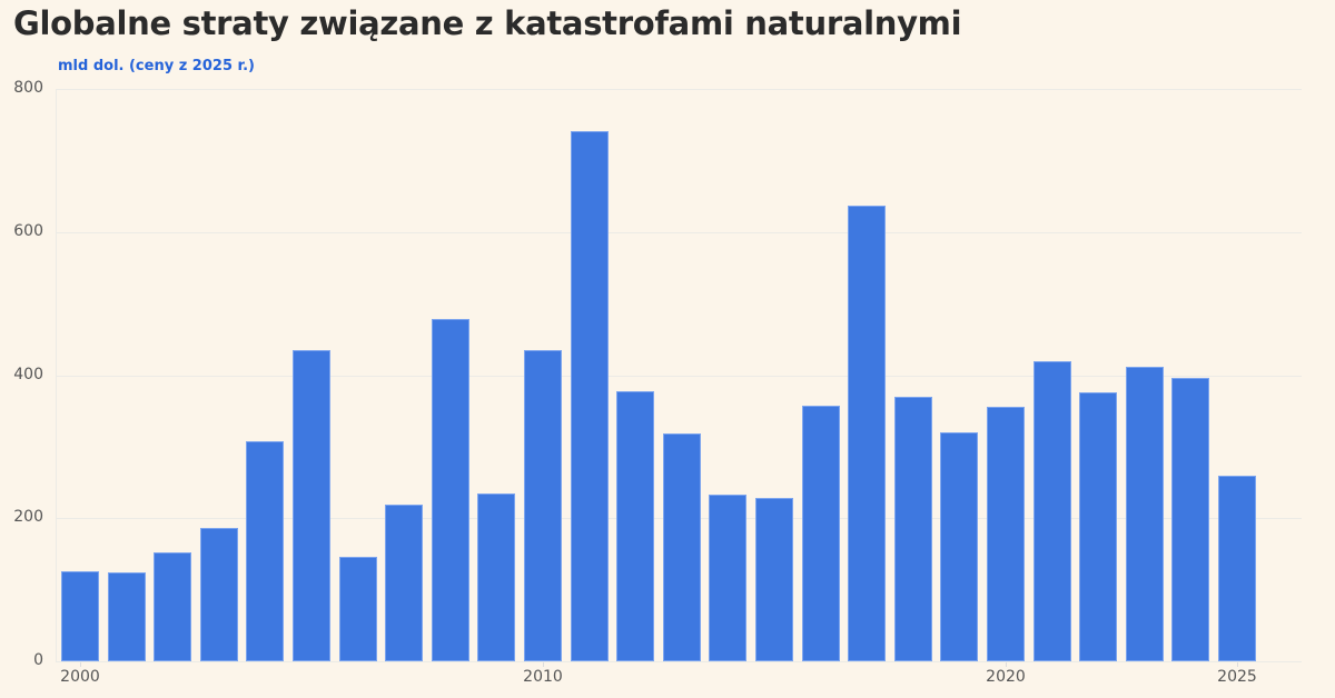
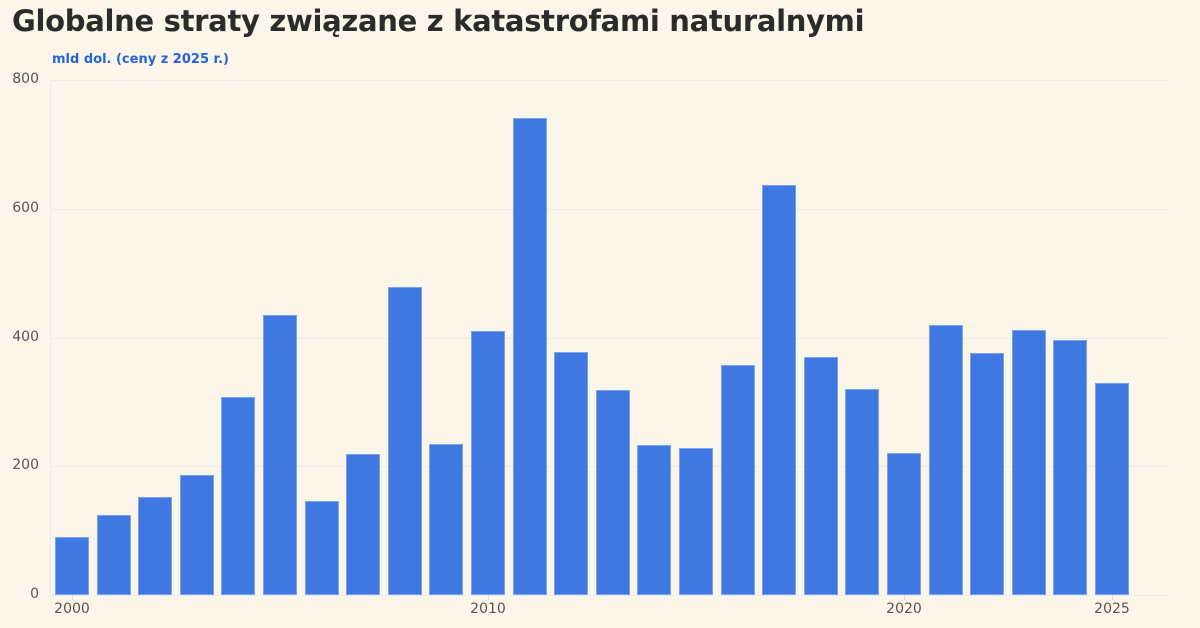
2000: 130 -> 90
2010: 440 -> 410
2020: 360 -> 220
2025: 260 -> 330
